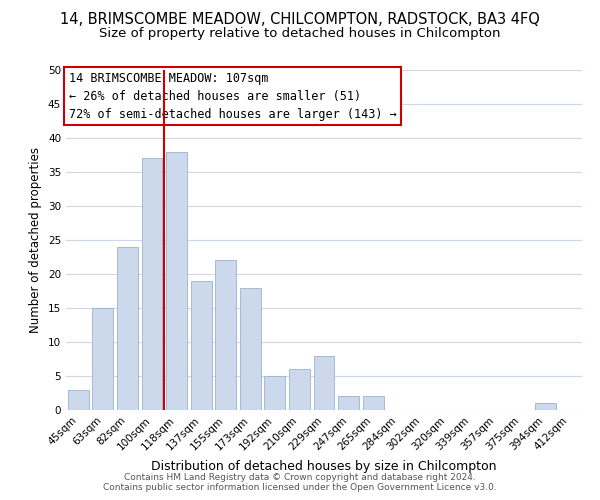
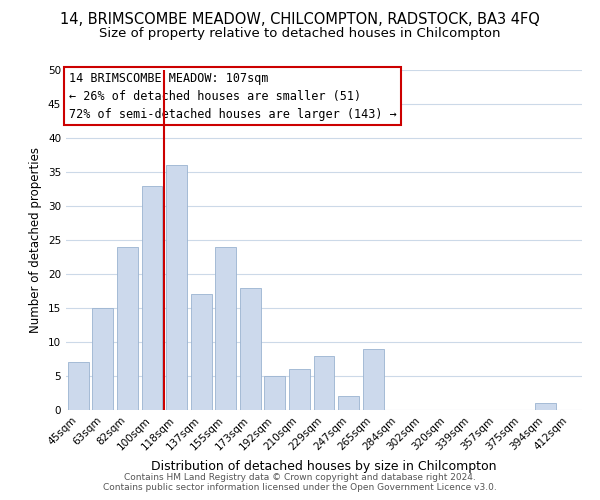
45sqm: 3 -> 7
100sqm: 37 -> 33
118sqm: 38 -> 36
137sqm: 19 -> 17
155sqm: 22 -> 24
265sqm: 2 -> 9
